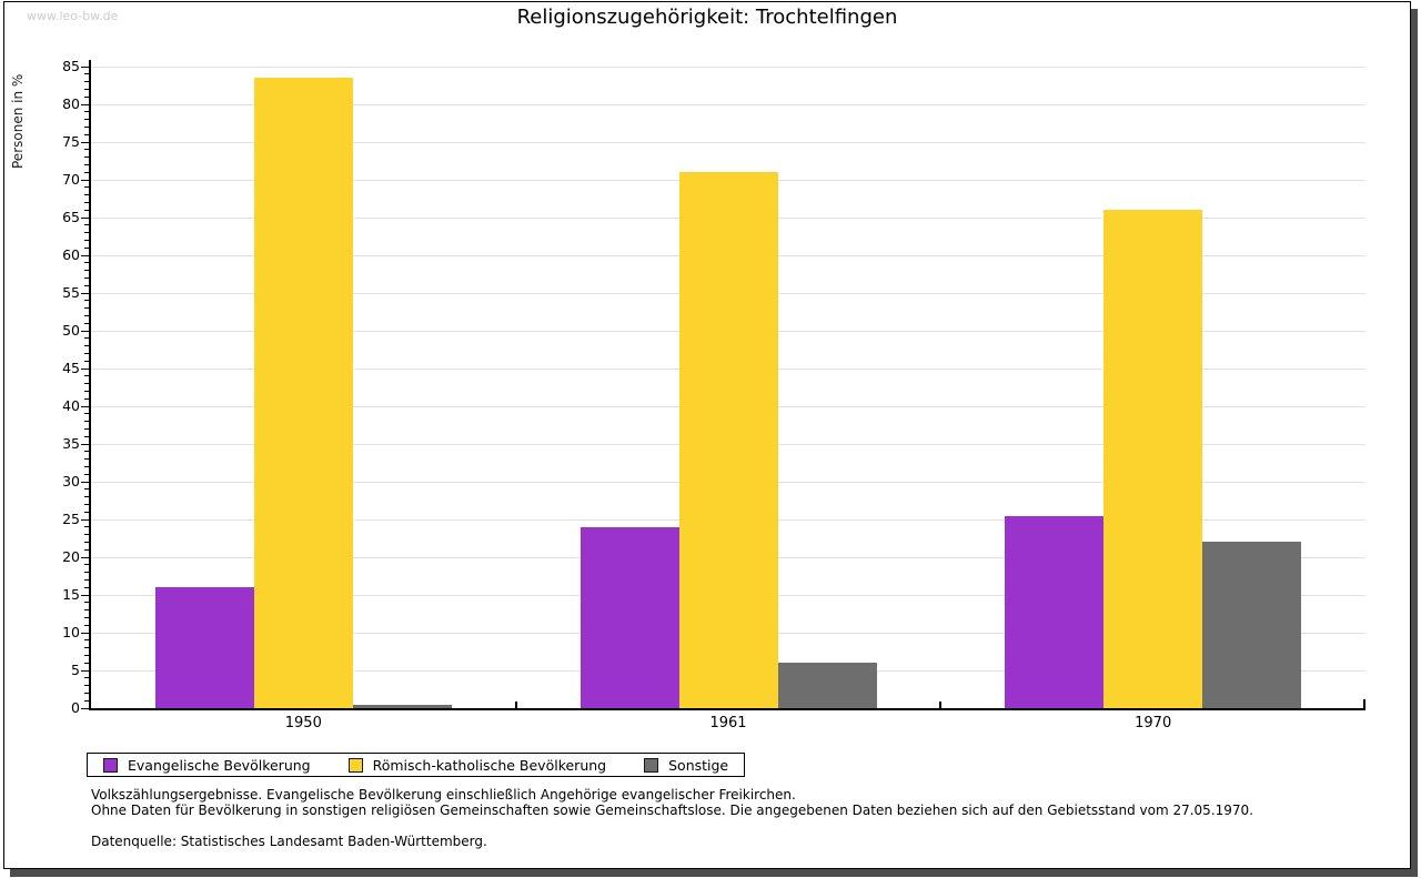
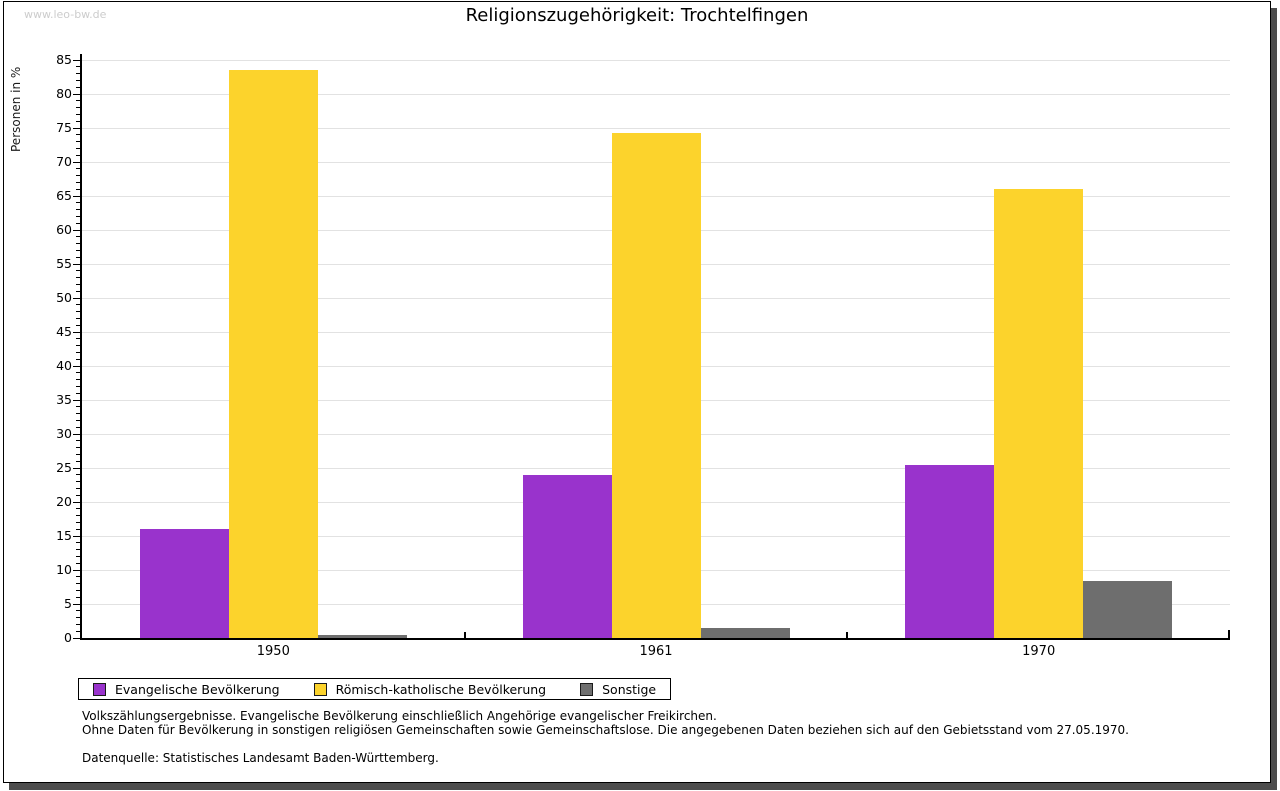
Römisch-katholische Bevölkerung/1961: 71 -> 74
Sonstige/1961: 6 -> 2
Sonstige/1970: 22 -> 8
